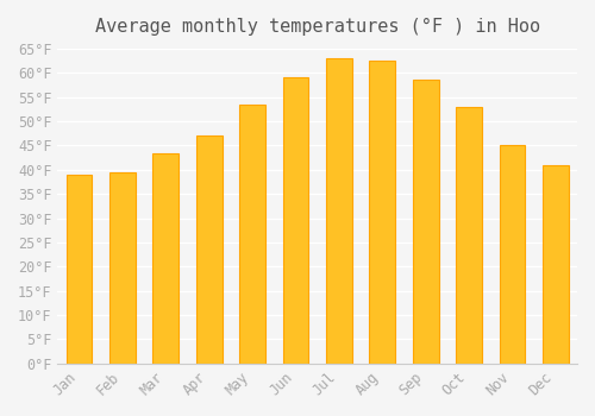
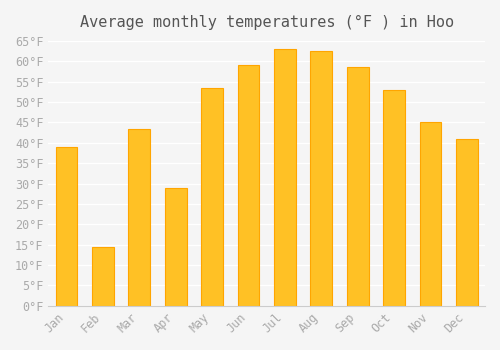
Feb: 39.5°F -> 14.5°F
Apr: 47.0°F -> 29.0°F
